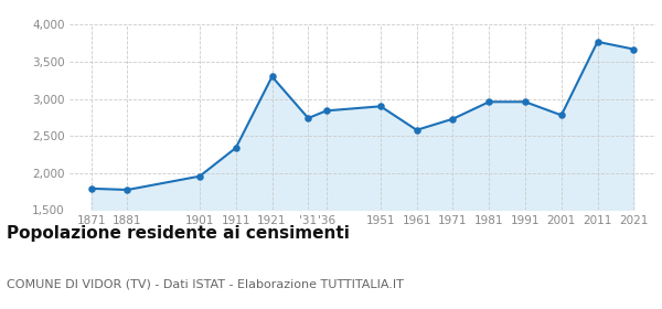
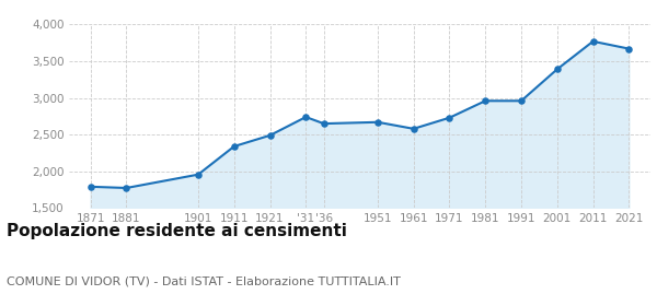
1921: 3,300 -> 2,490
'36: 2,840 -> 2,650
1951: 2,900 -> 2,670
2001: 2,780 -> 3,390
